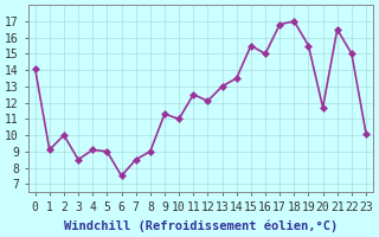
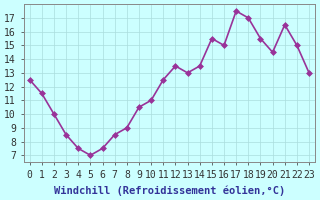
0: 14.1 -> 12.5
1: 9.1 -> 11.5
4: 9.1 -> 7.5
5: 9.0 -> 7.0
9: 11.3 -> 10.5
12: 12.1 -> 13.5
17: 16.8 -> 17.5
20: 11.7 -> 14.5
23: 10.1 -> 13.0
